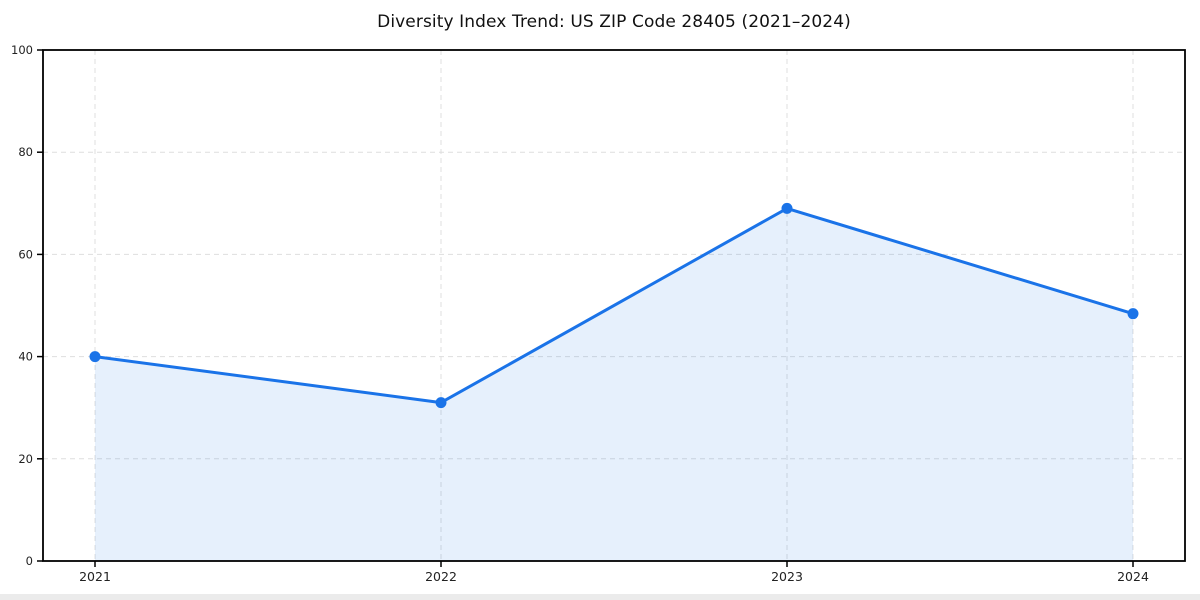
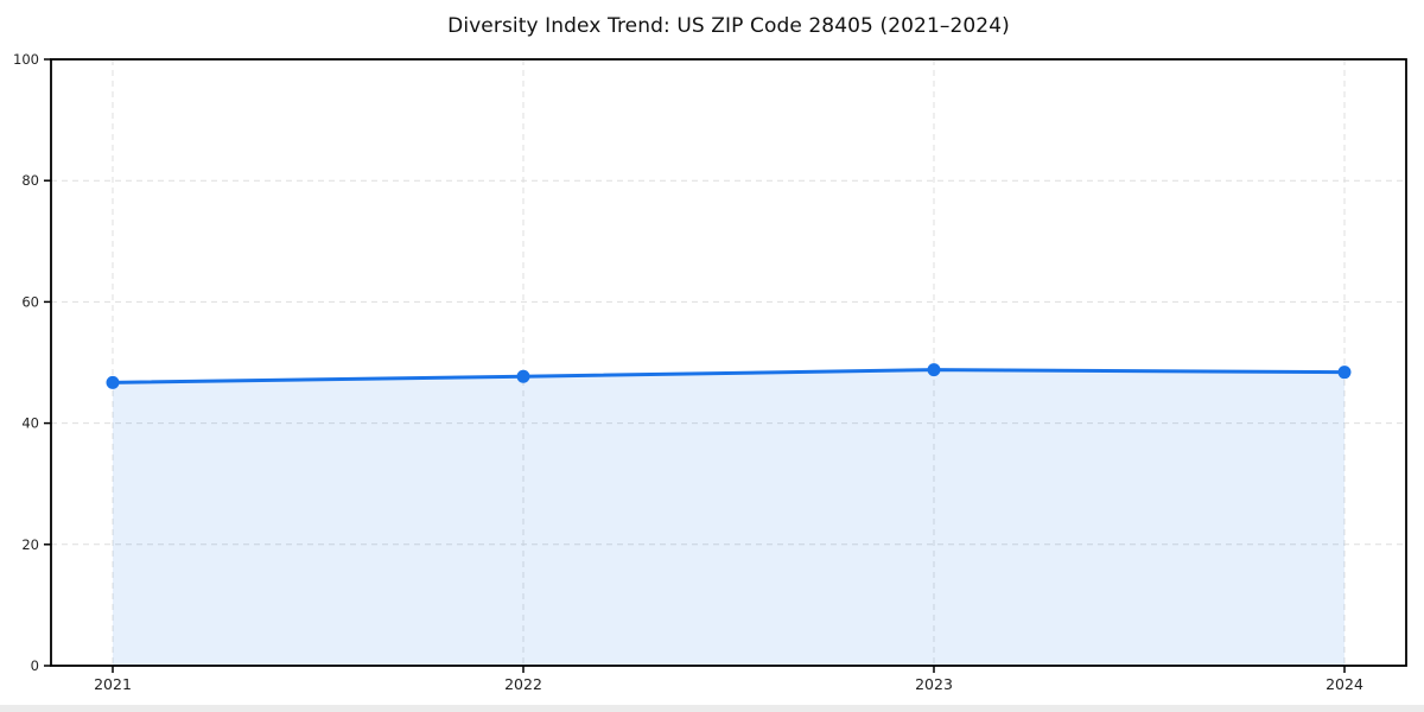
2021: 40 -> 47
2022: 31 -> 48
2023: 69 -> 49
